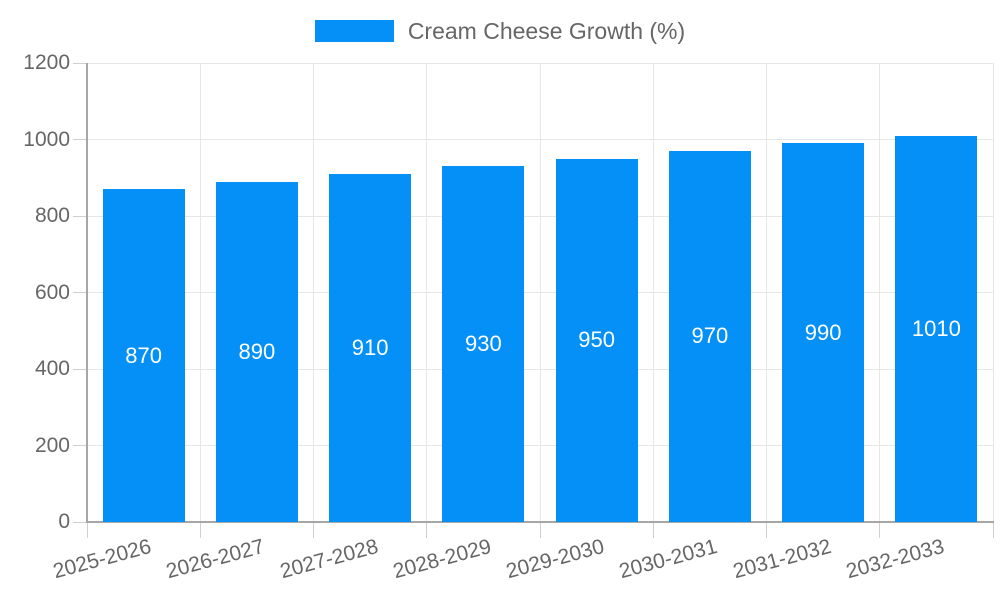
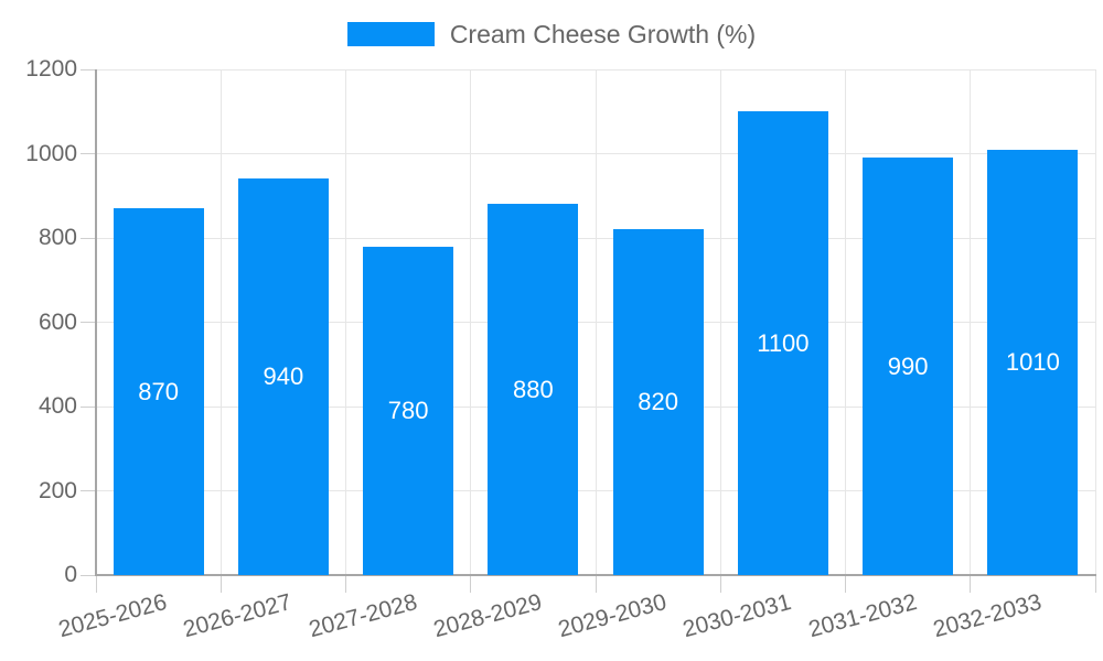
2026-2027: 890 -> 940
2027-2028: 910 -> 780
2028-2029: 930 -> 880
2029-2030: 950 -> 820
2030-2031: 970 -> 1100
